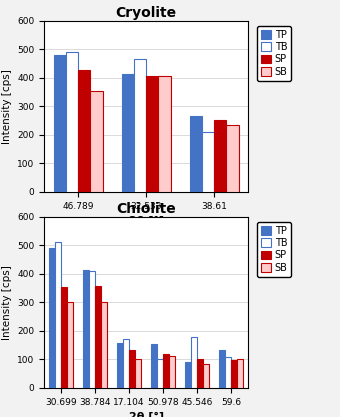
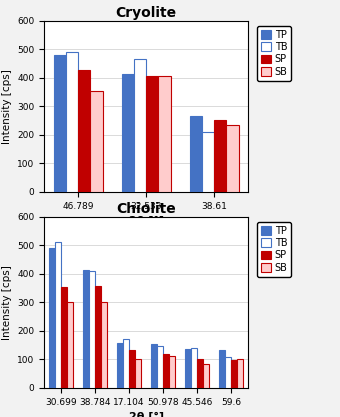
TB/50.978: 100 -> 148
TP/45.546: 90 -> 135
TB/45.546: 180 -> 140
